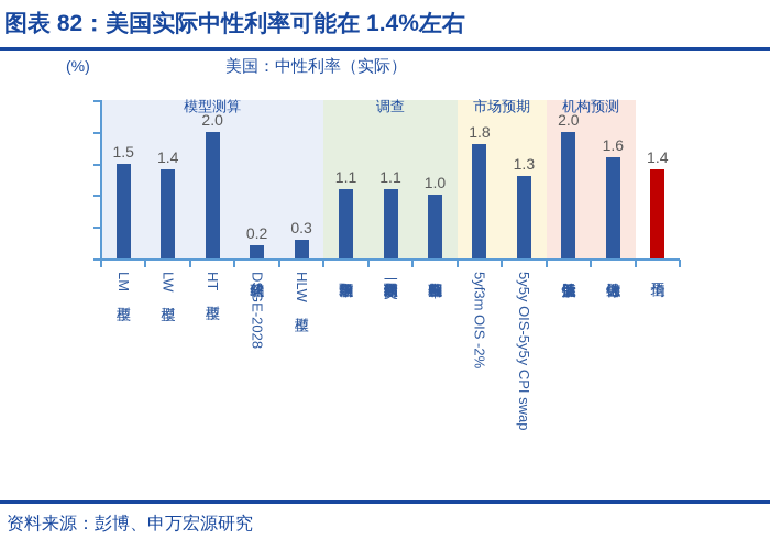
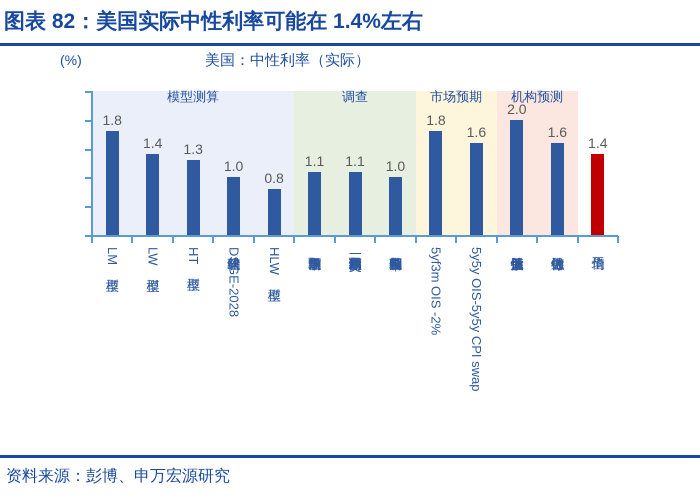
LM 模型: 1.5 -> 1.8
HT 模型: 2.0 -> 1.3
纽约联储DSGE-2028: 0.2 -> 1.0
HLW 模型: 0.3 -> 0.8
5y5y OIS-5y5y CPI swap: 1.3 -> 1.6
